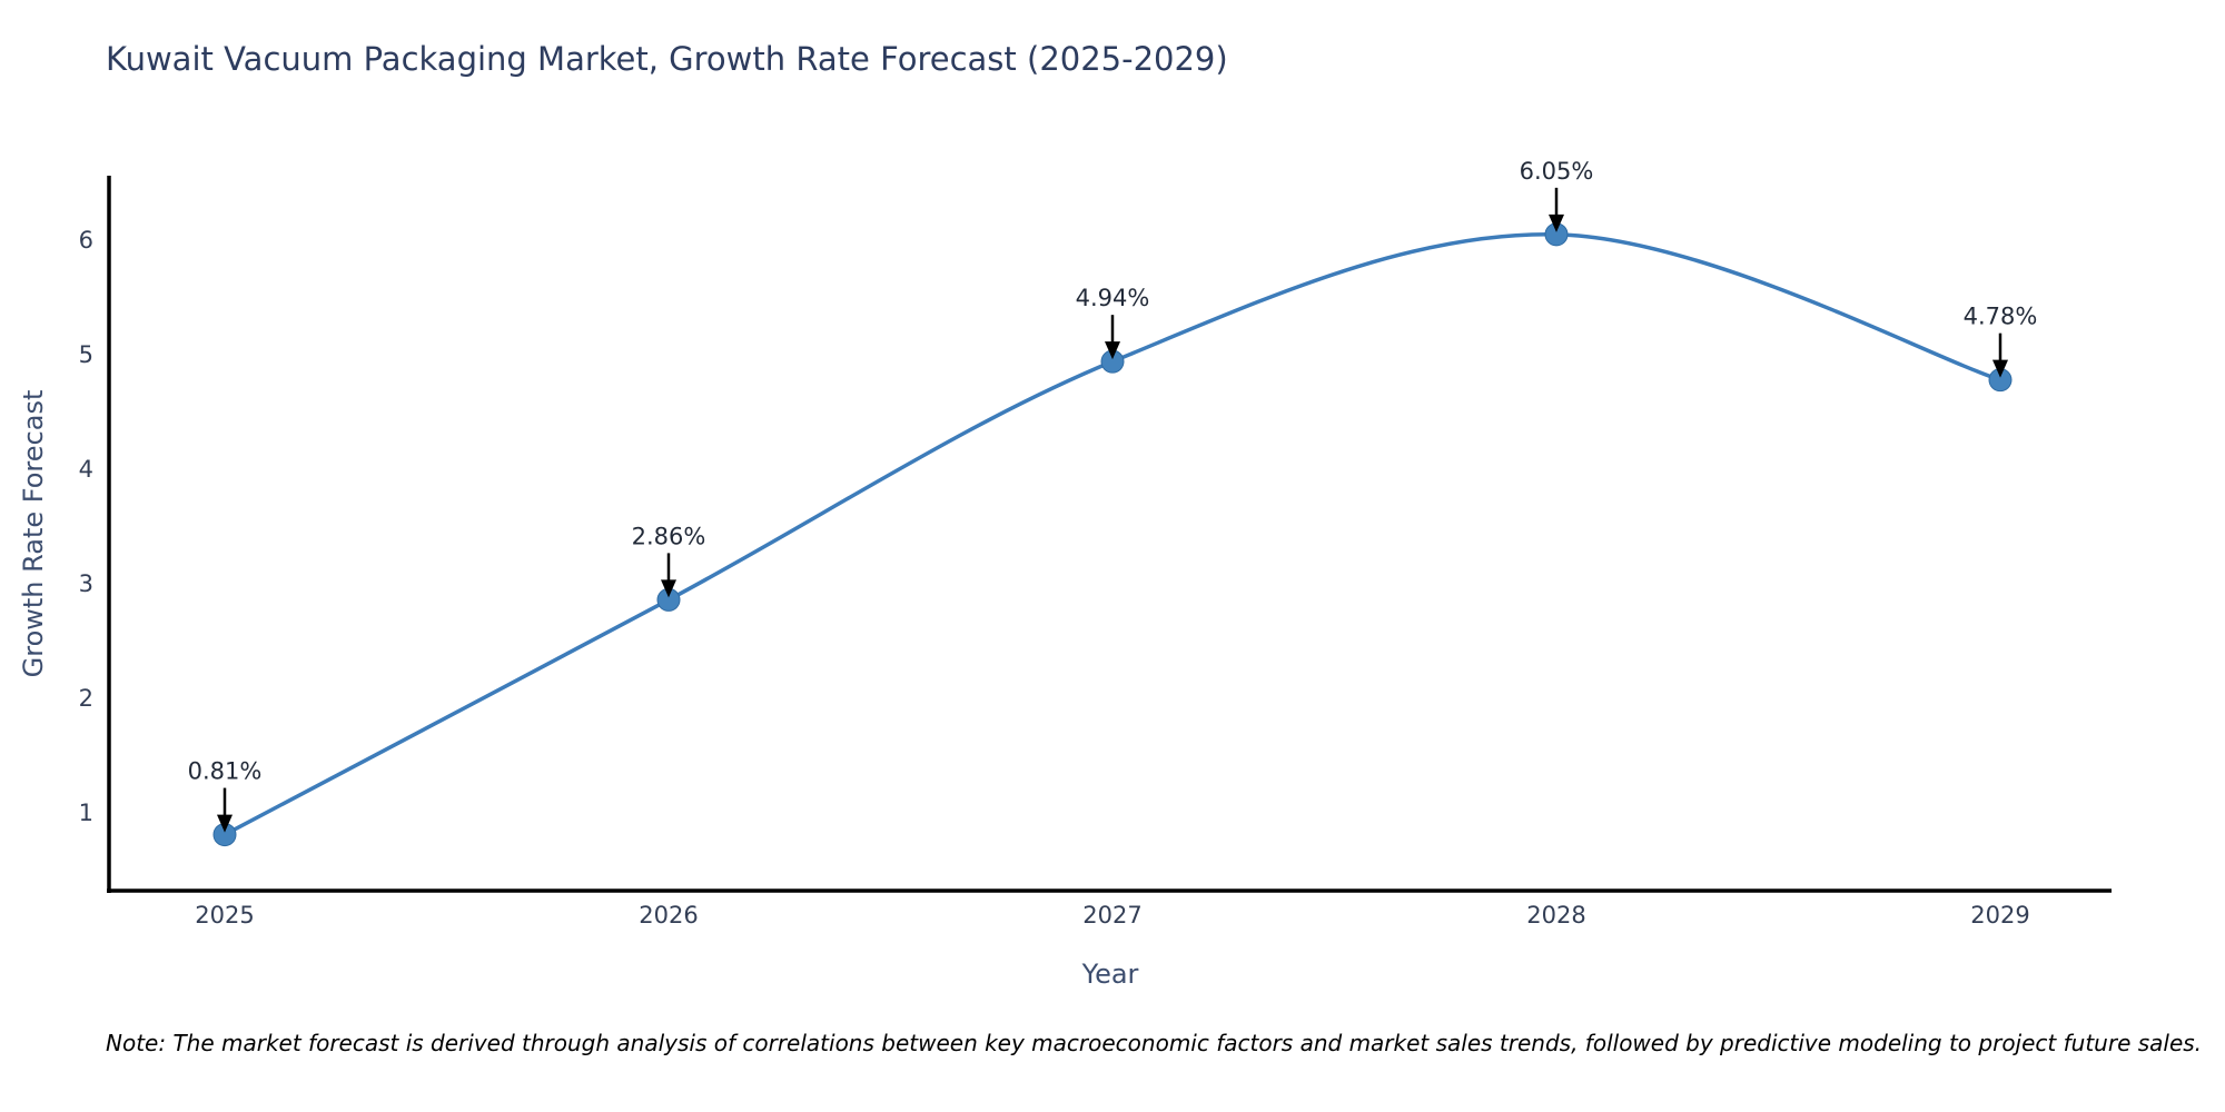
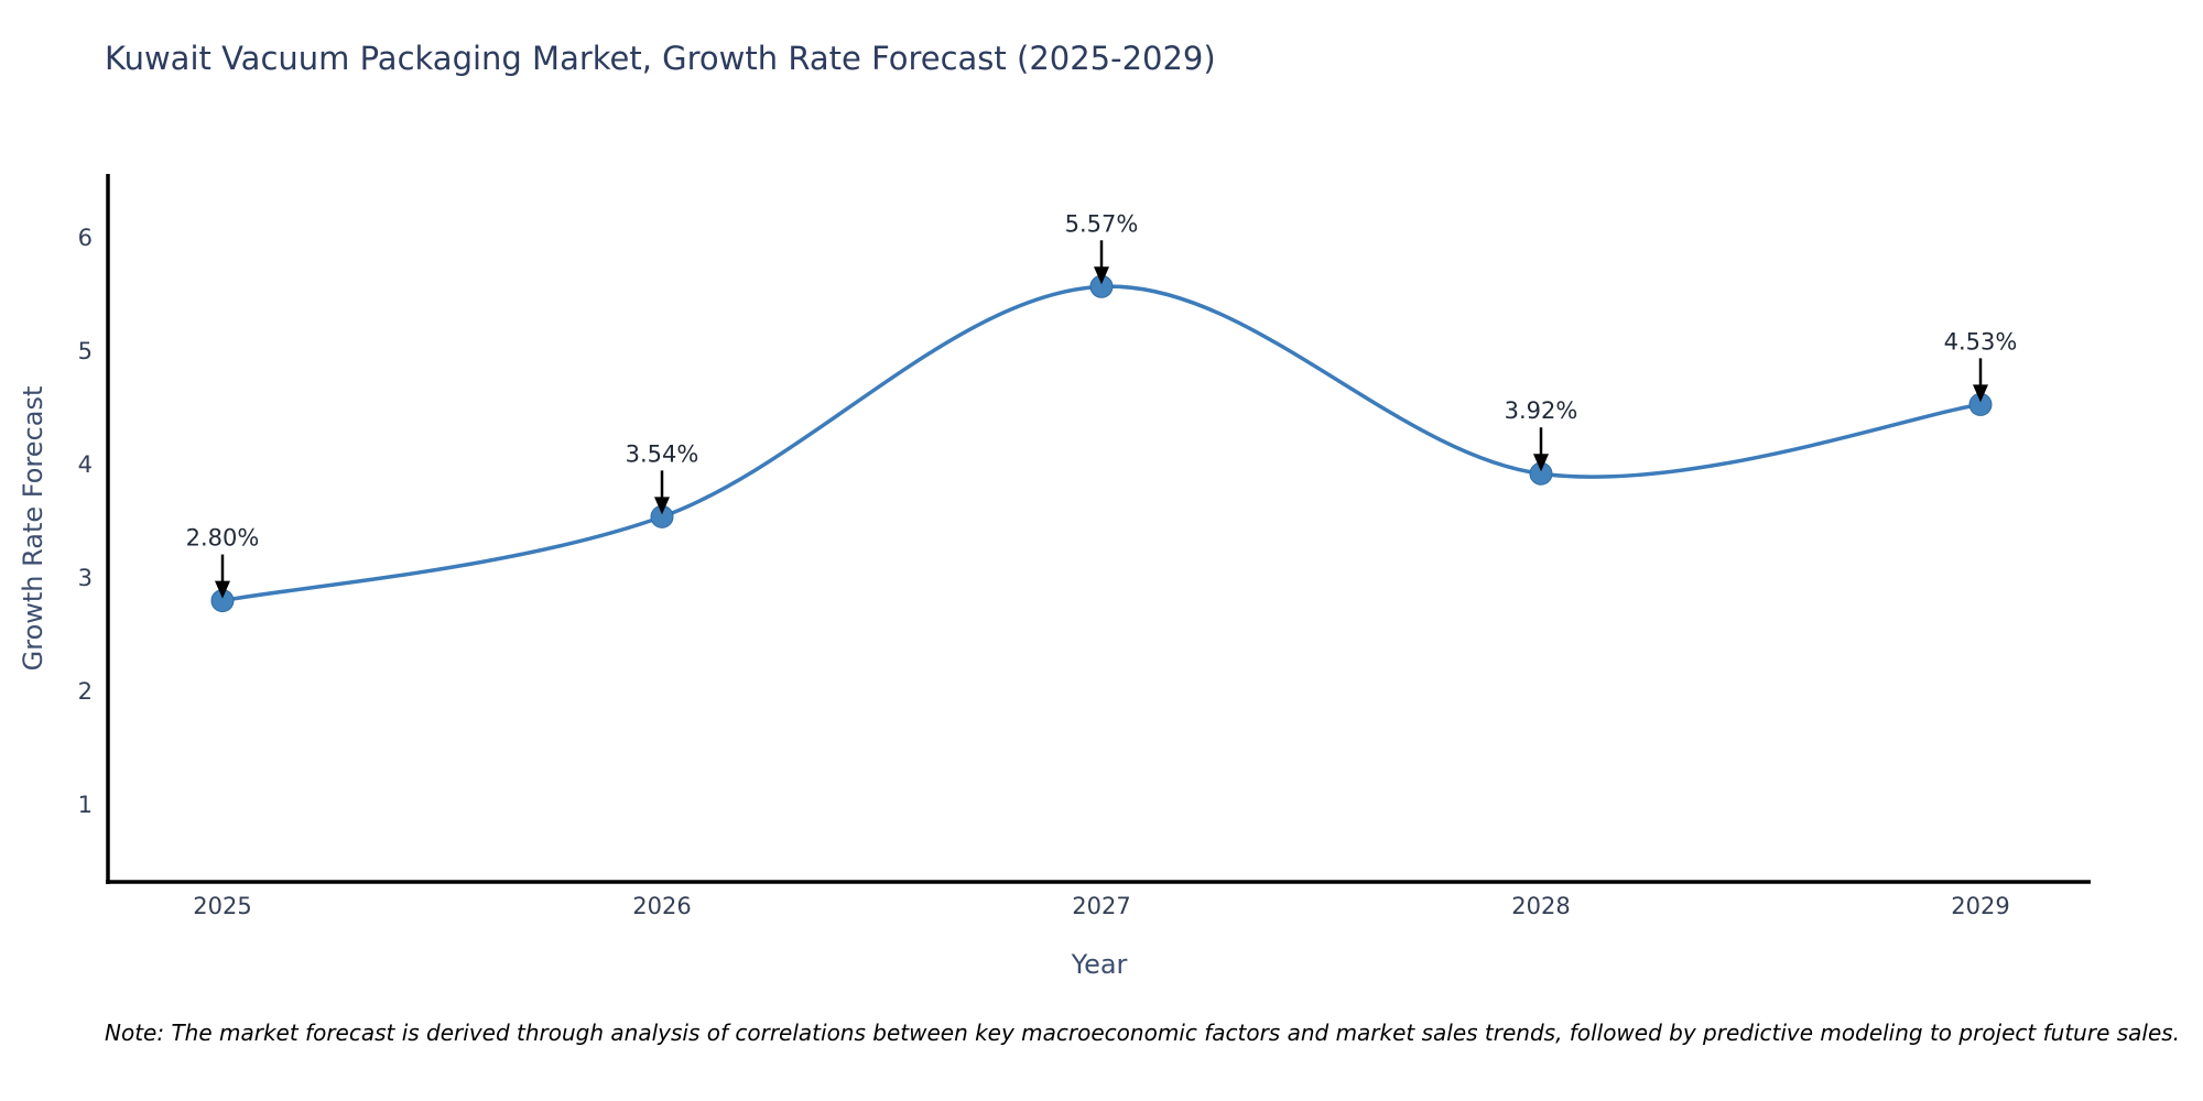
2025: 0.81% -> 2.80%
2026: 2.86% -> 3.54%
2027: 4.94% -> 5.57%
2028: 6.05% -> 3.92%
2029: 4.78% -> 4.53%
